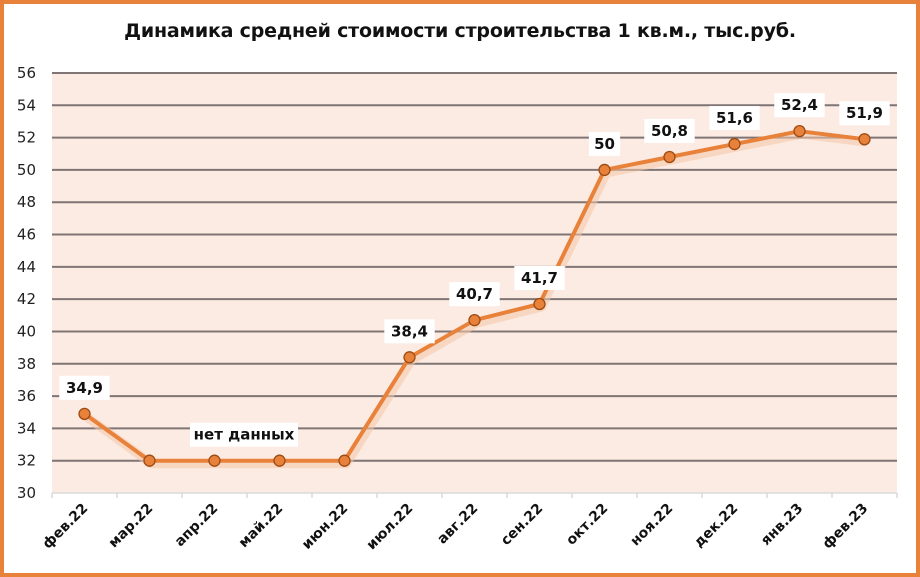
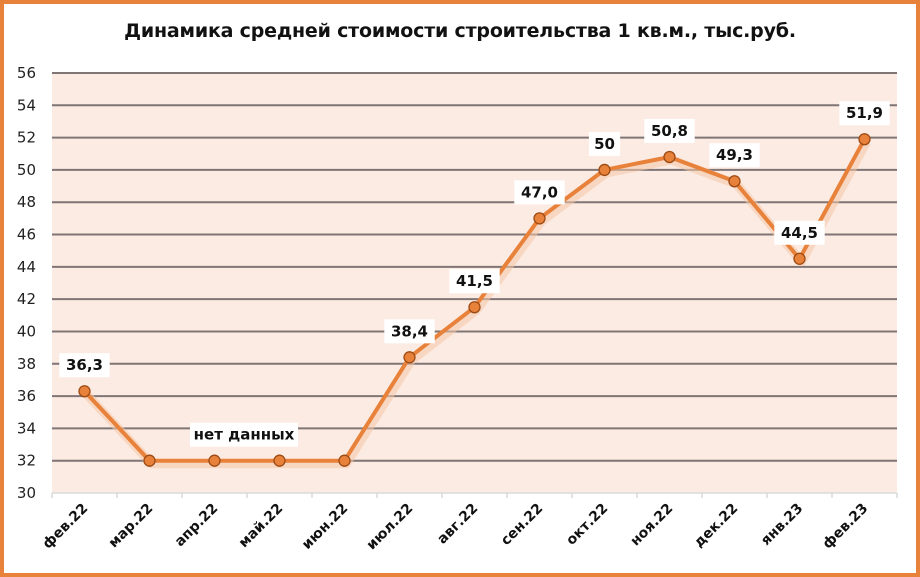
фев.22: 34,9 -> 36,3
авг.22: 40,7 -> 41,5
сен.22: 41,7 -> 47,0
дек.22: 51,6 -> 49,3
янв.23: 52,4 -> 44,5
